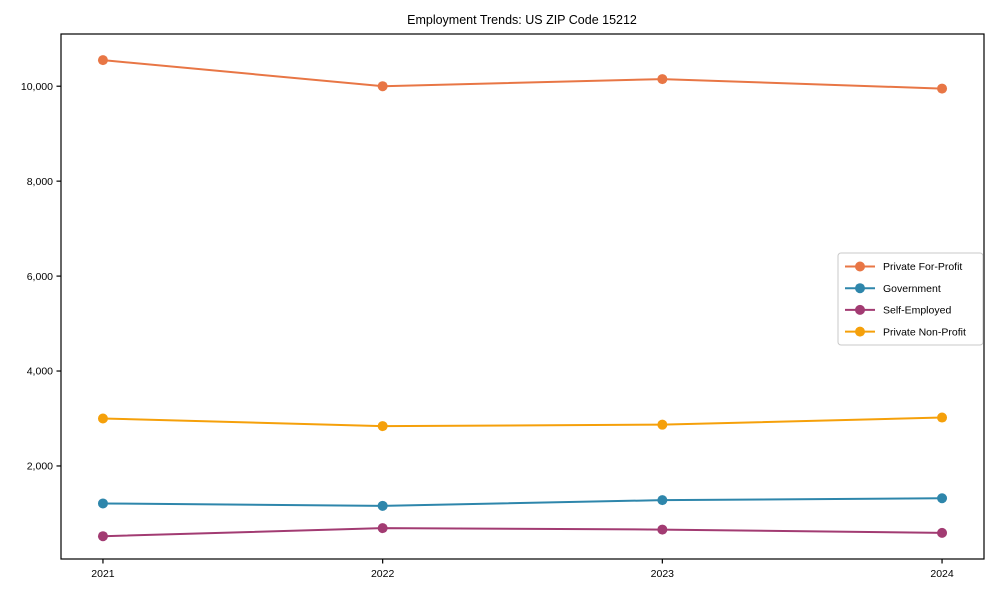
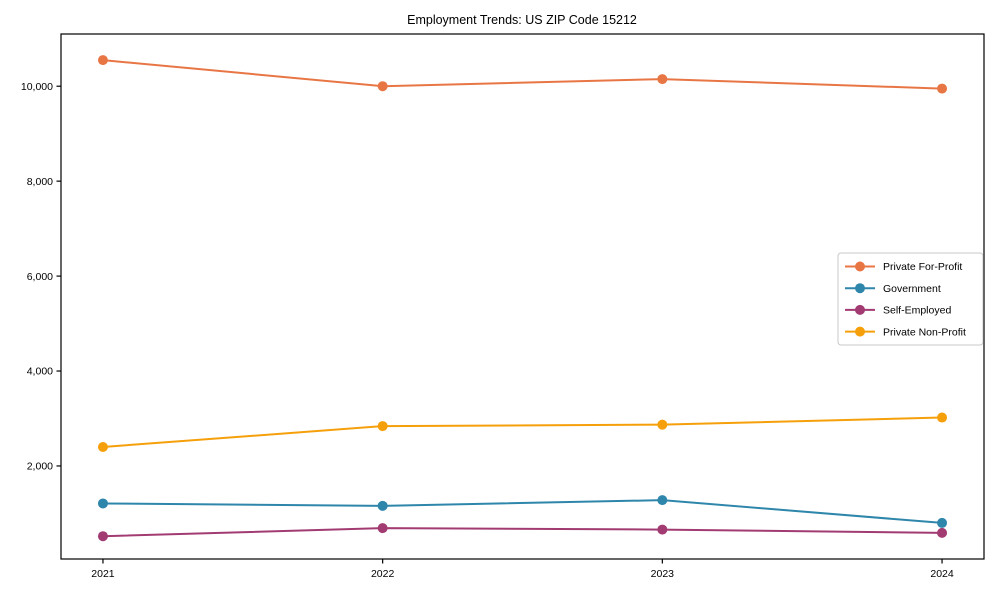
Private Non-Profit/2021: 3000 -> 2400
Government/2024: 1300 -> 800
